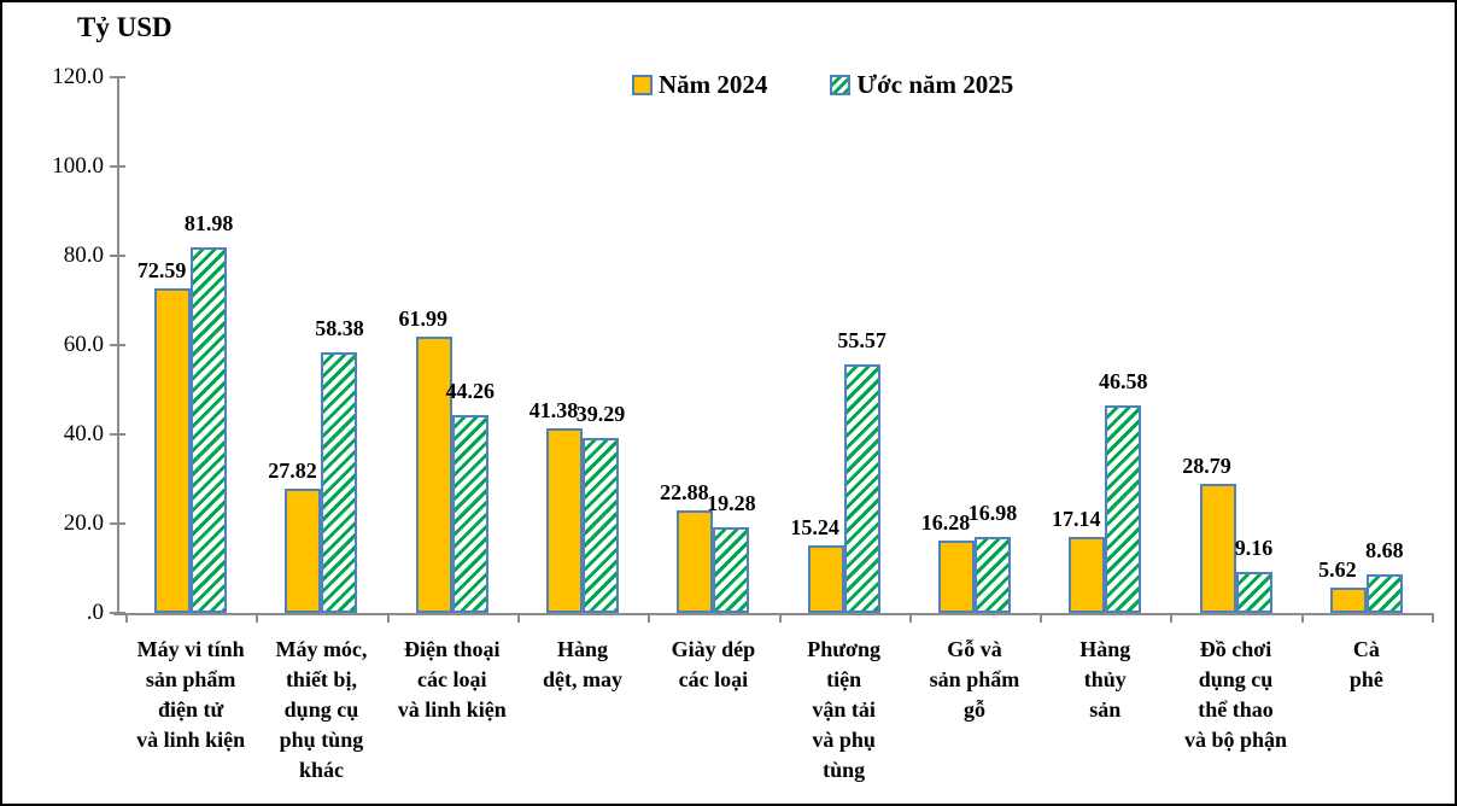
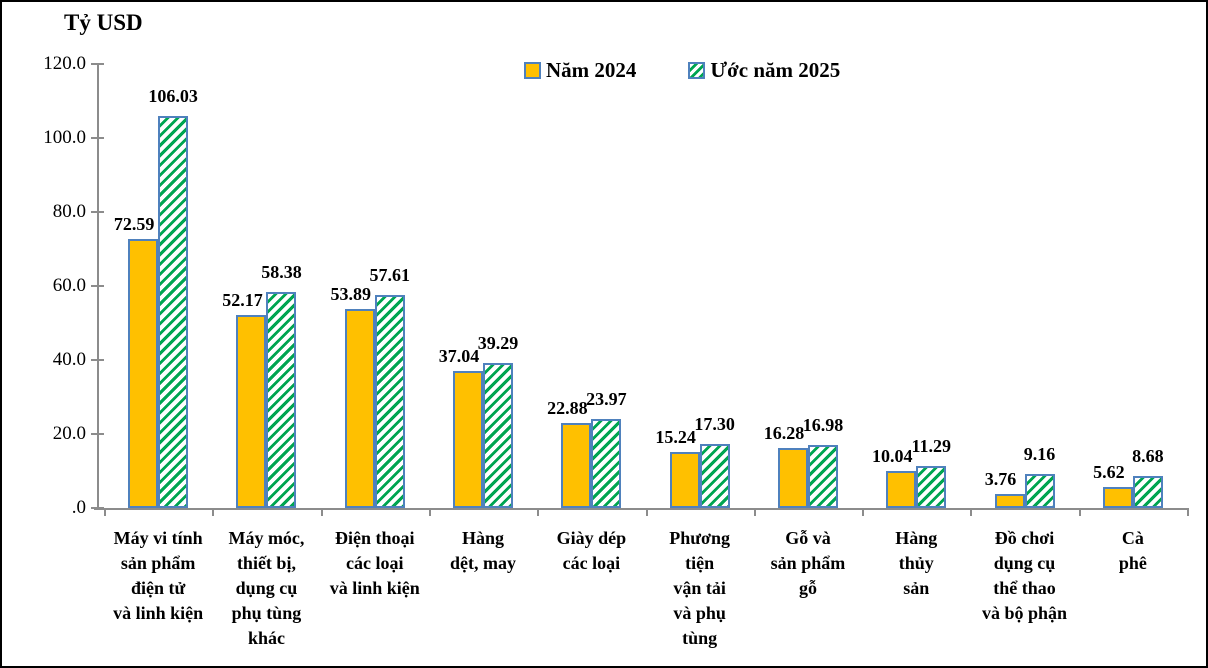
Ước năm 2025/Máy vi tính sản phẩm điện tử và linh kiện: 81.98 -> 106.03
Năm 2024/Máy móc, thiết bị, dụng cụ phụ tùng khác: 27.82 -> 52.17
Năm 2024/Điện thoại các loại và linh kiện: 61.99 -> 53.89
Ước năm 2025/Điện thoại các loại và linh kiện: 44.26 -> 57.61
Năm 2024/Hàng dệt, may: 41.38 -> 37.04
Ước năm 2025/Giày dép các loại: 19.28 -> 23.97
Ước năm 2025/Phương tiện vận tải và phụ tùng: 55.57 -> 17.30
Năm 2024/Hàng thủy sản: 17.14 -> 10.04
Ước năm 2025/Hàng thủy sản: 46.58 -> 11.29
Năm 2024/Đồ chơi dụng cụ thể thao và bộ phận: 28.79 -> 3.76
